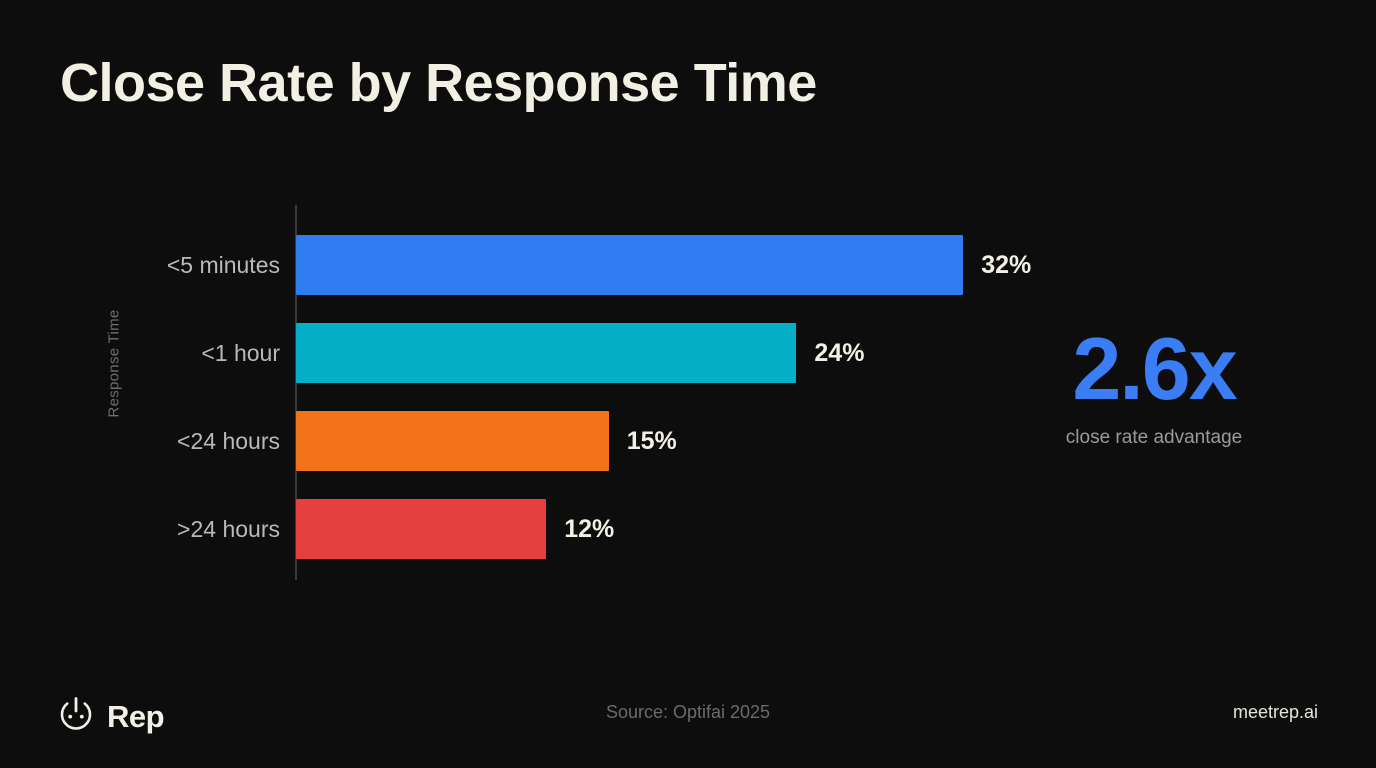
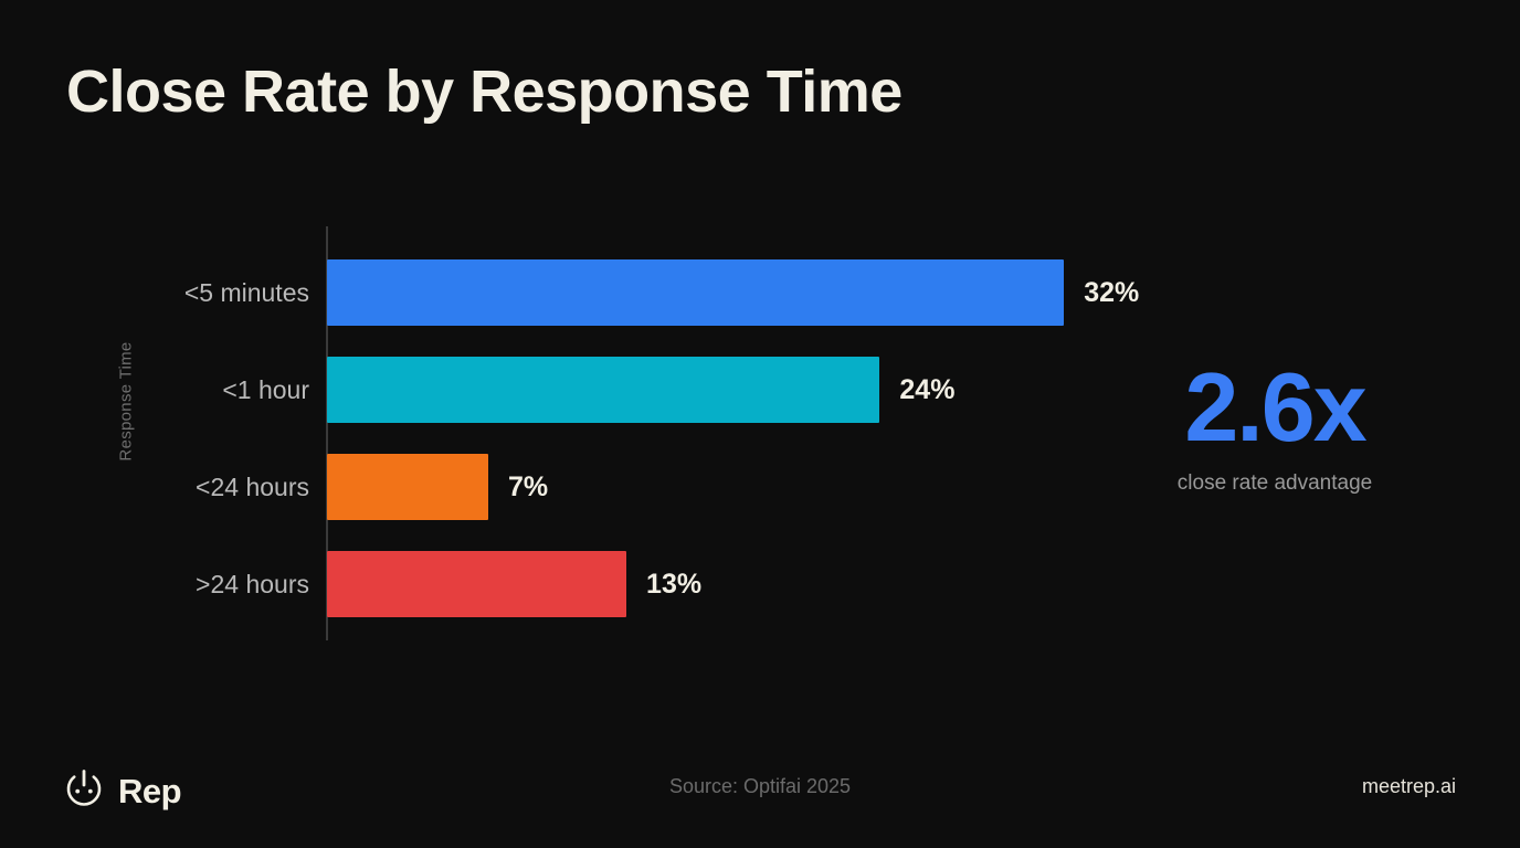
<24 hours: 15% -> 7%
>24 hours: 12% -> 13%
